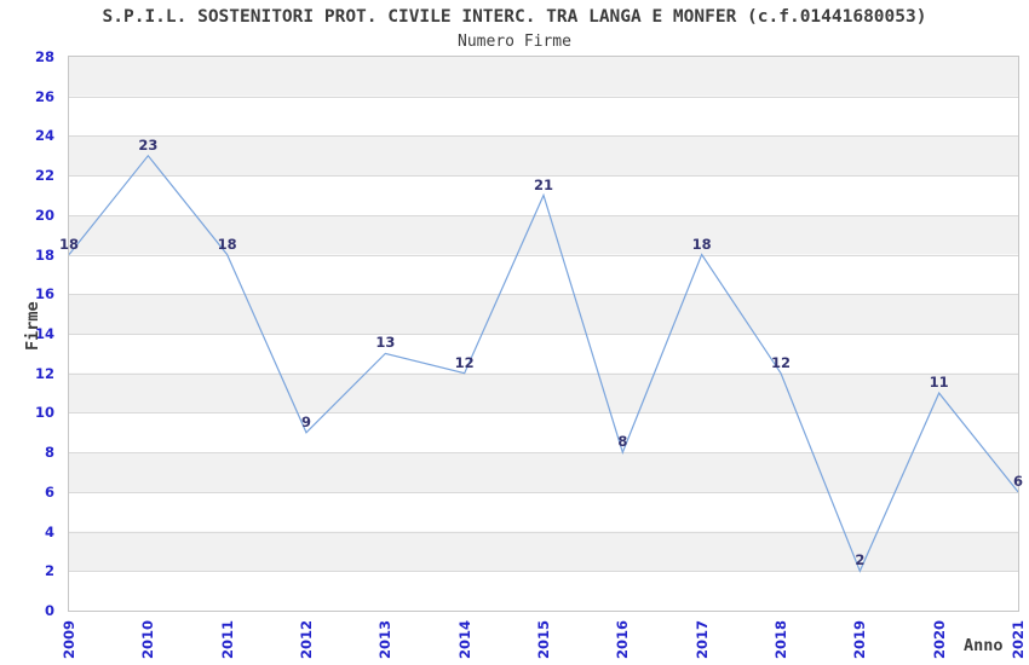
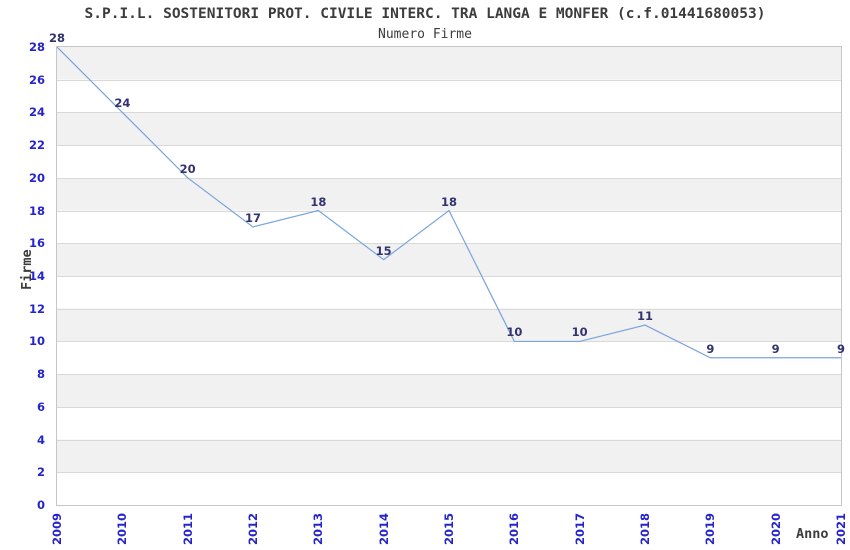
2009: 18 -> 28
2010: 23 -> 24
2011: 18 -> 20
2012: 9 -> 17
2013: 13 -> 18
2014: 12 -> 15
2015: 21 -> 18
2016: 8 -> 10
2017: 18 -> 10
2018: 12 -> 11
2019: 2 -> 9
2020: 11 -> 9
2021: 6 -> 9
